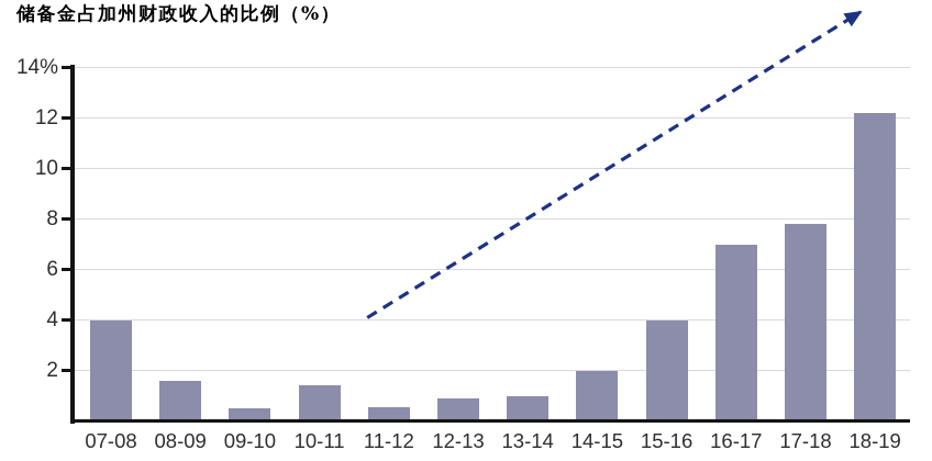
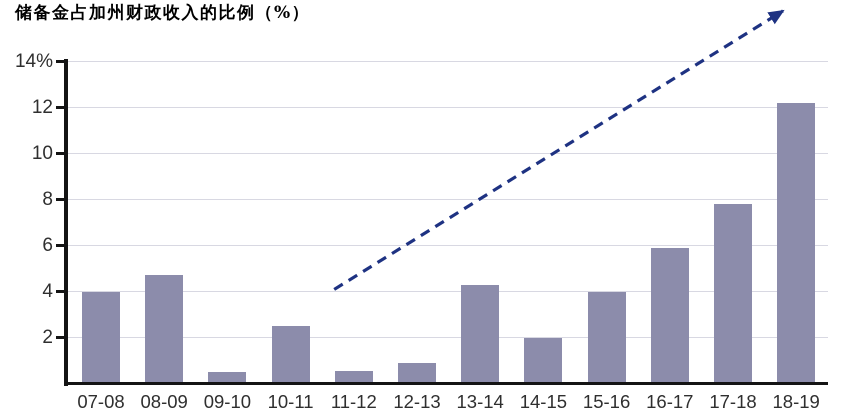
08-09: 1.6% -> 4.7%
10-11: 1.4% -> 2.5%
13-14: 1.0% -> 4.3%
16-17: 7.0% -> 5.9%
